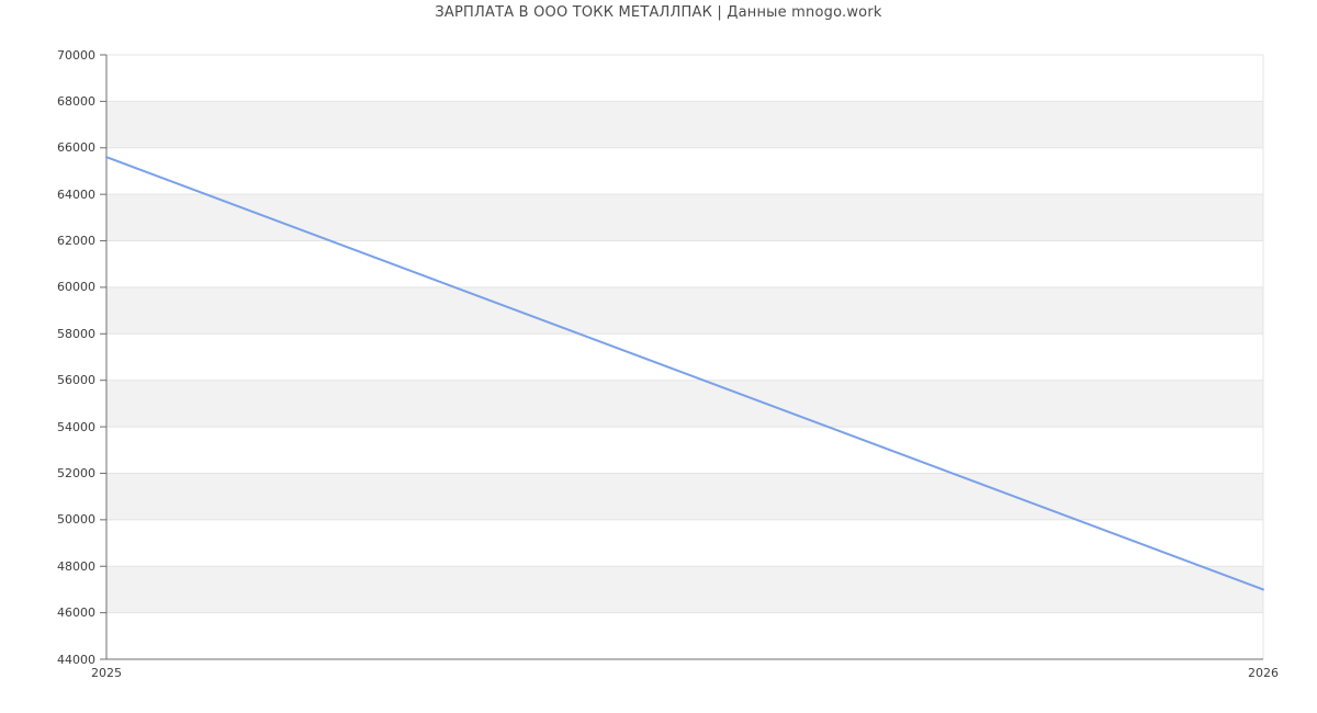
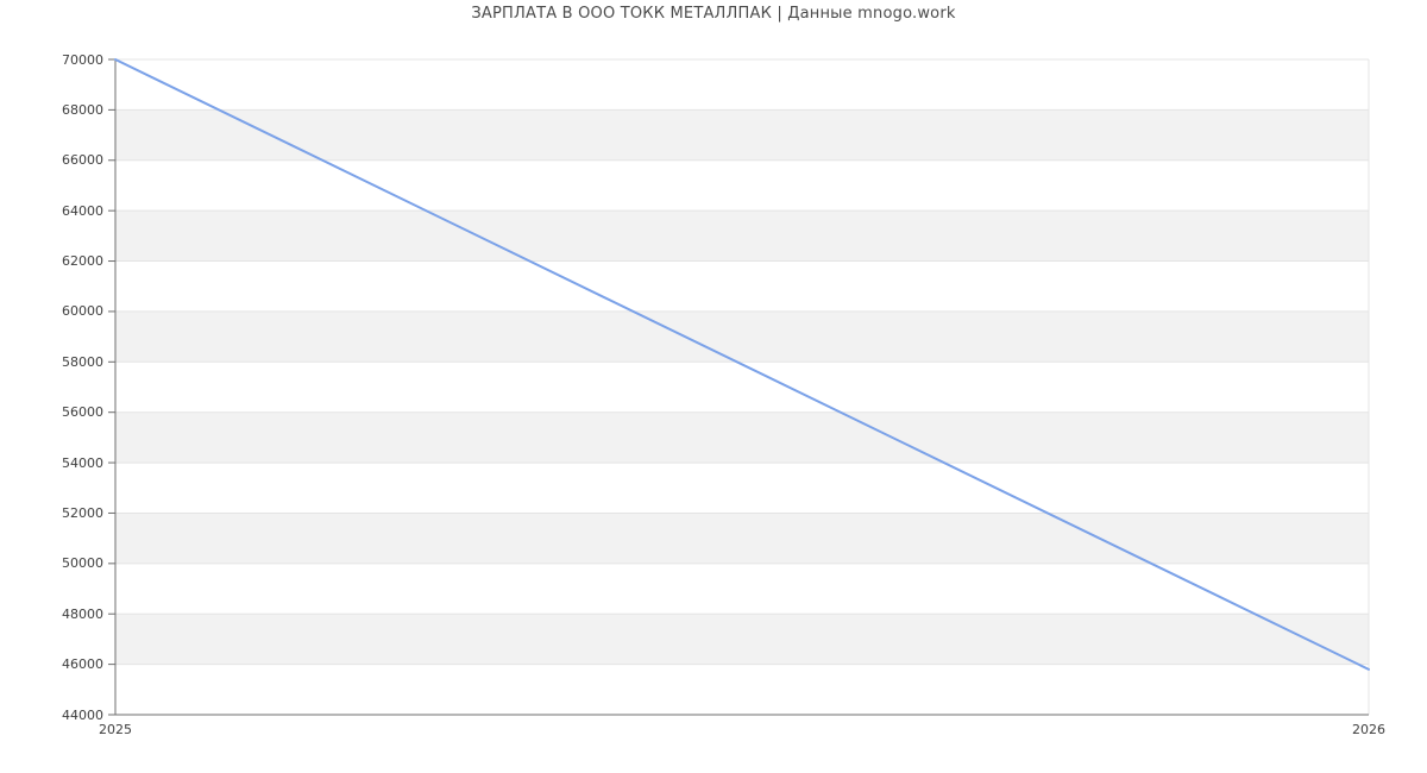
2025: 65600 -> 70000
2026: 47000 -> 45800
